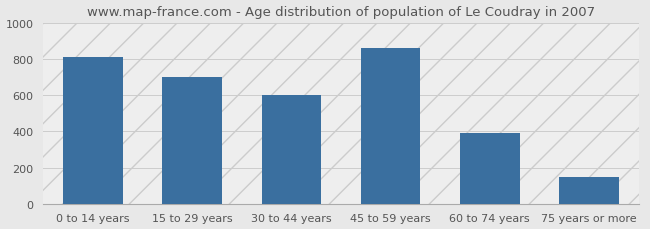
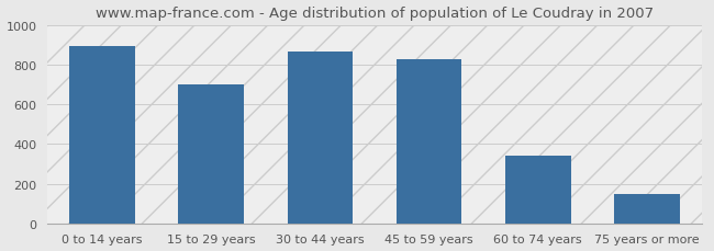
0 to 14 years: 810 -> 890
30 to 44 years: 600 -> 870
45 to 59 years: 860 -> 830
60 to 74 years: 390 -> 340
